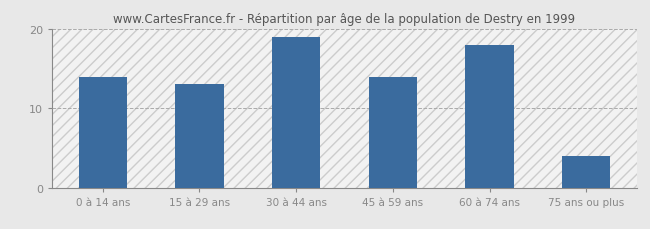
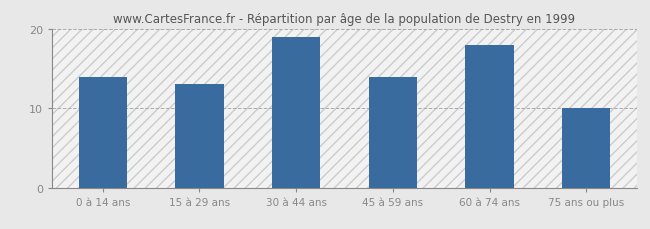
75 ans ou plus: 4 -> 10
